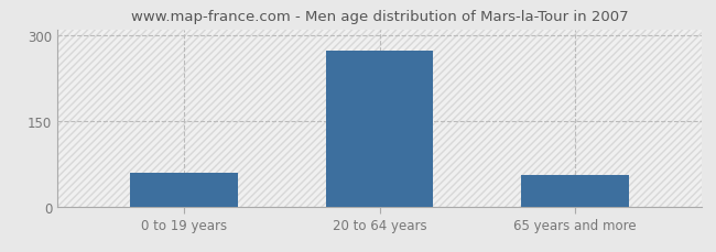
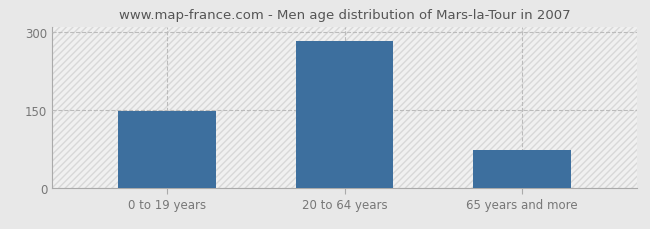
0 to 19 years: 58 -> 147
20 to 64 years: 272 -> 283
65 years and more: 56 -> 72
